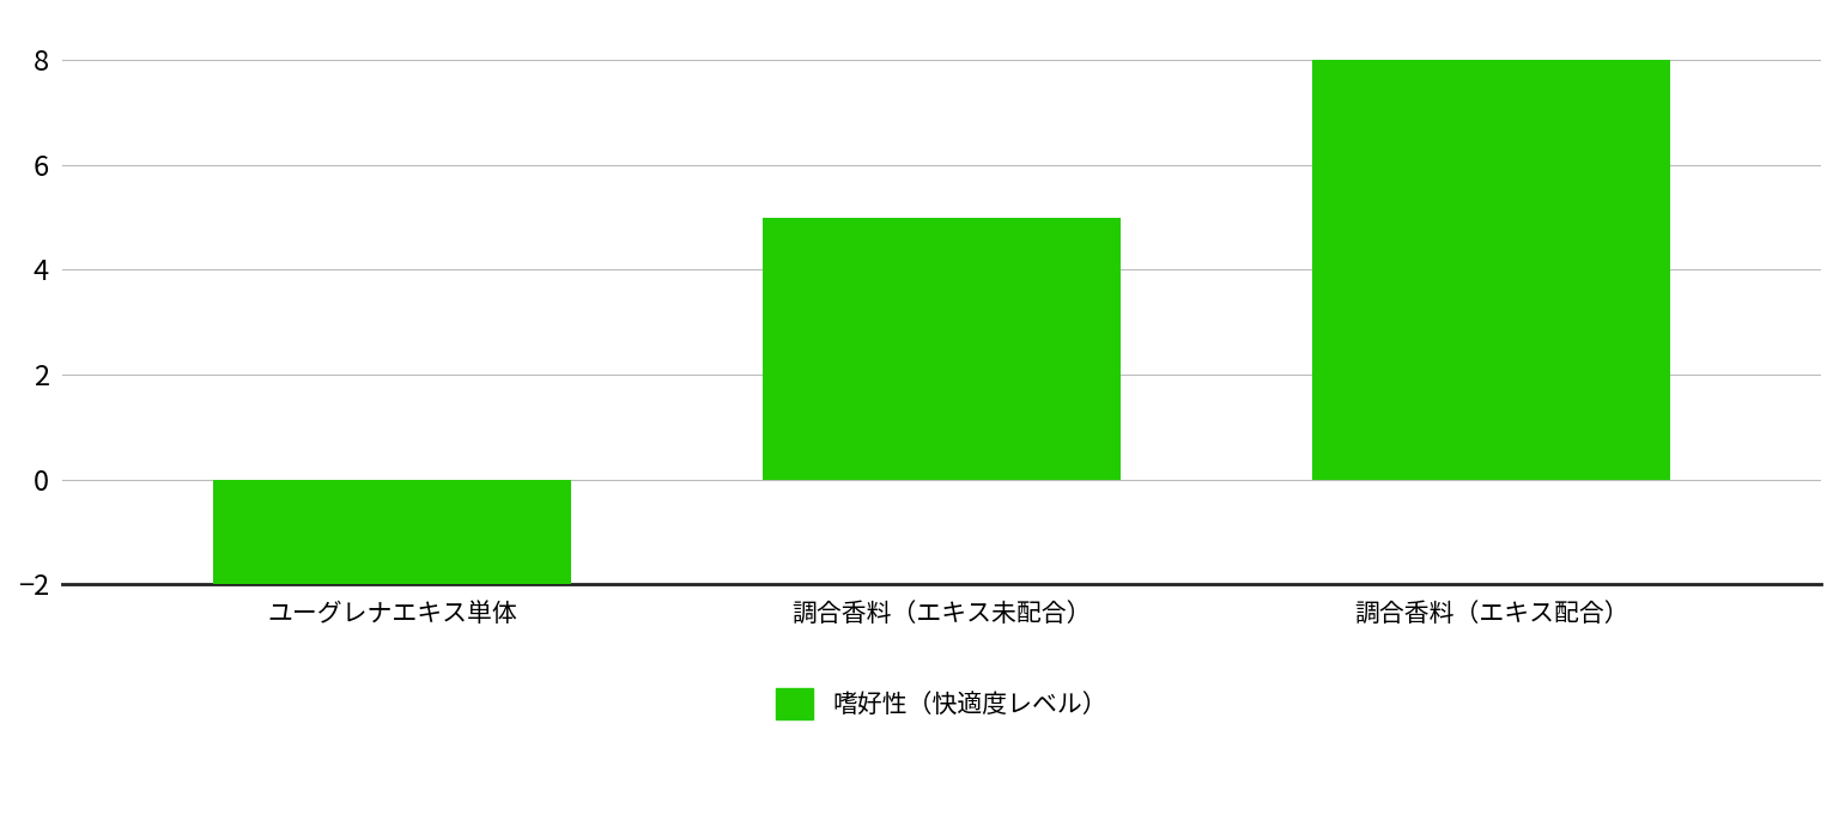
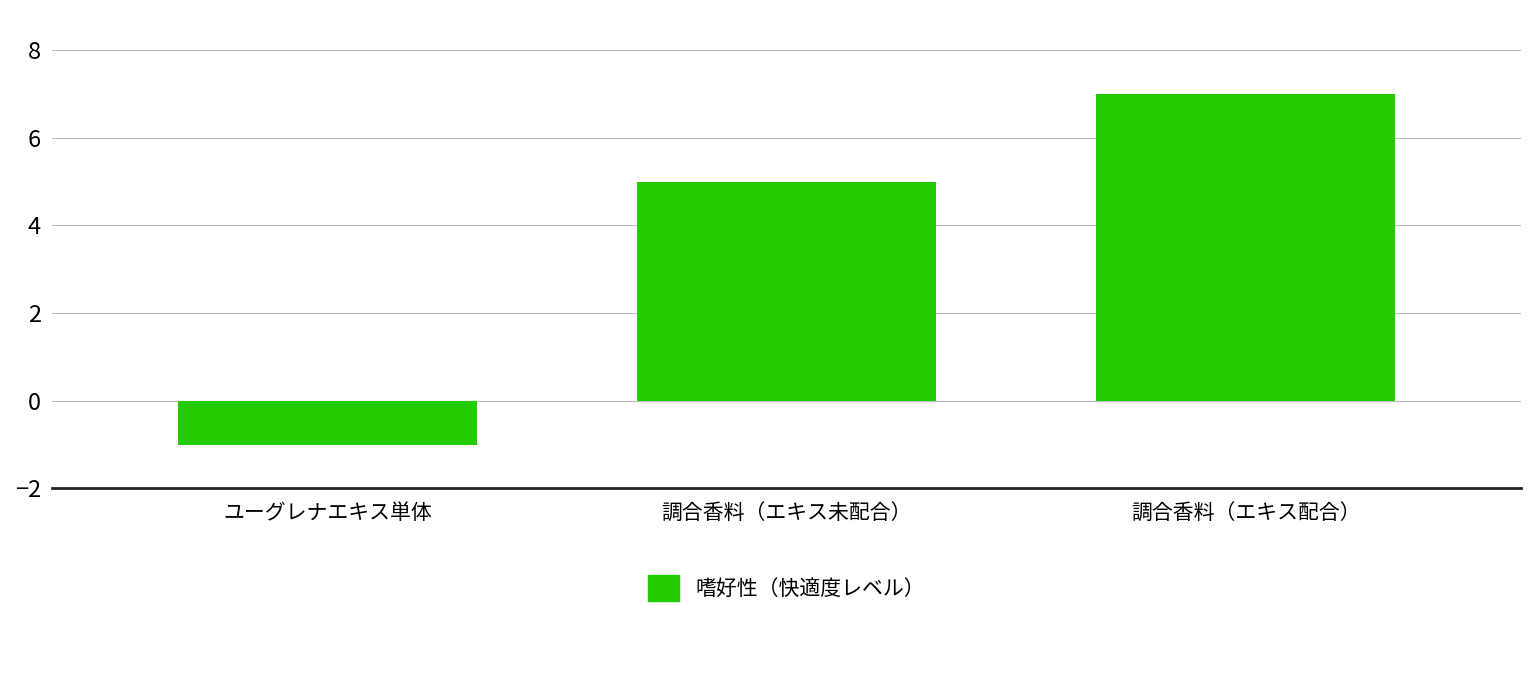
ユーグレナエキス単体: -2 -> -1
調合香料（エキス配合）: 8 -> 7
